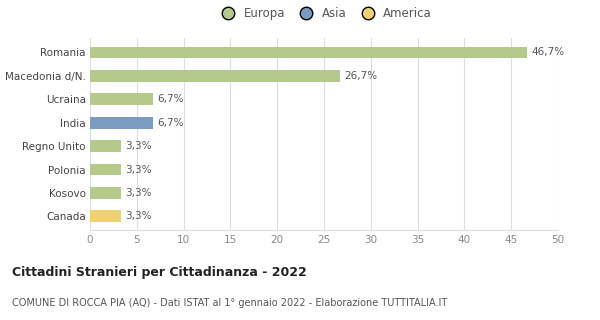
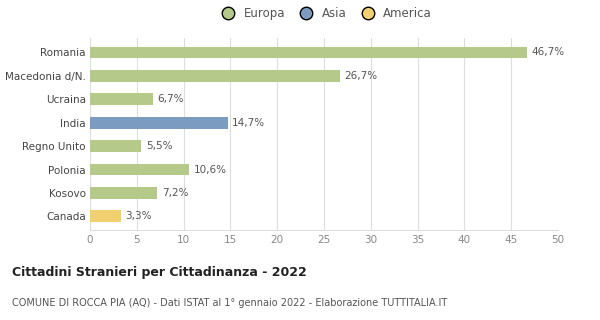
India: 6,7% -> 14,7%
Regno Unito: 3,3% -> 5,5%
Polonia: 3,3% -> 10,6%
Kosovo: 3,3% -> 7,2%
